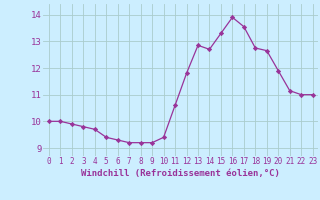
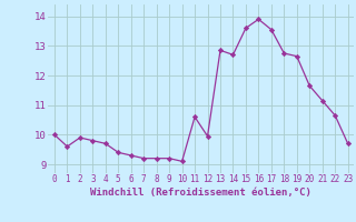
1: 10.00 -> 9.60
10: 9.40 -> 9.10
12: 11.80 -> 9.95
15: 13.30 -> 13.60
20: 11.90 -> 11.65
22: 11.00 -> 10.65
23: 11.00 -> 9.70
